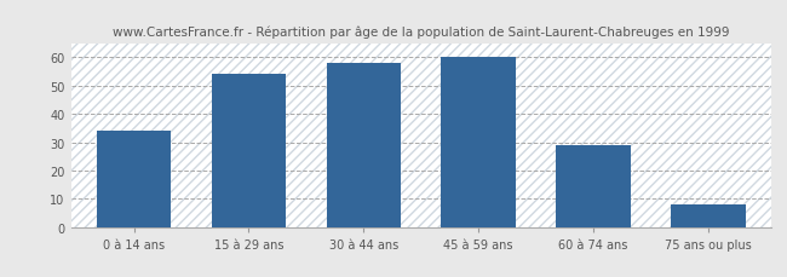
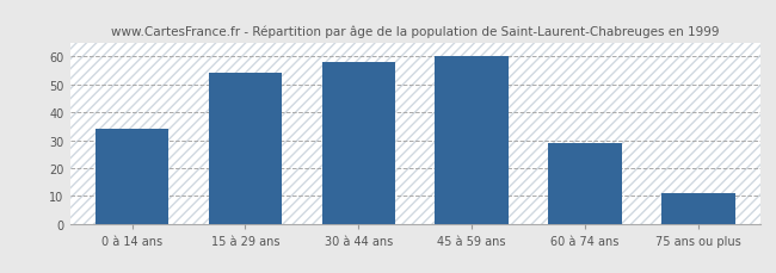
75 ans ou plus: 8 -> 11
